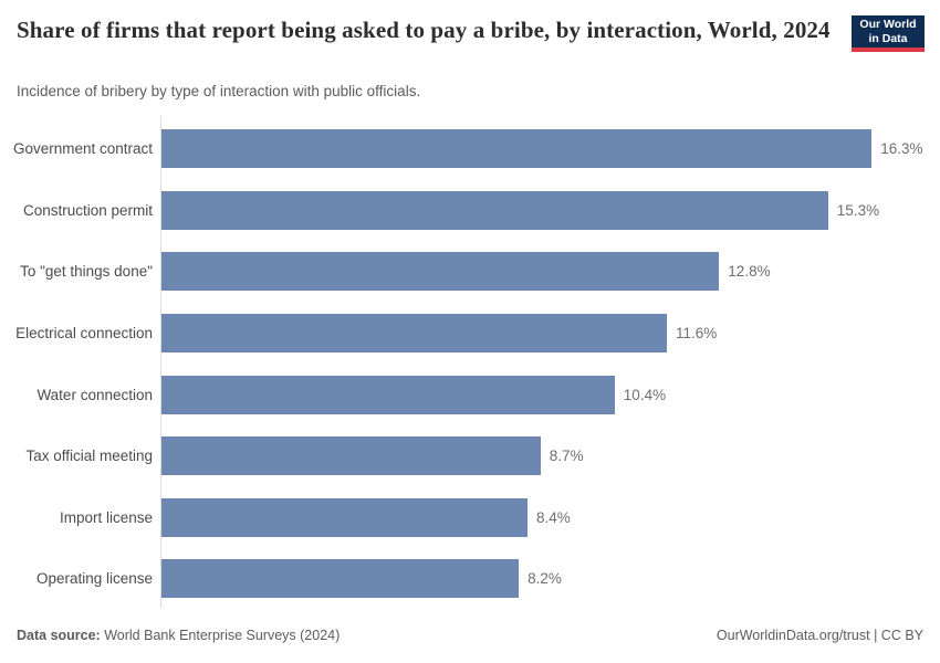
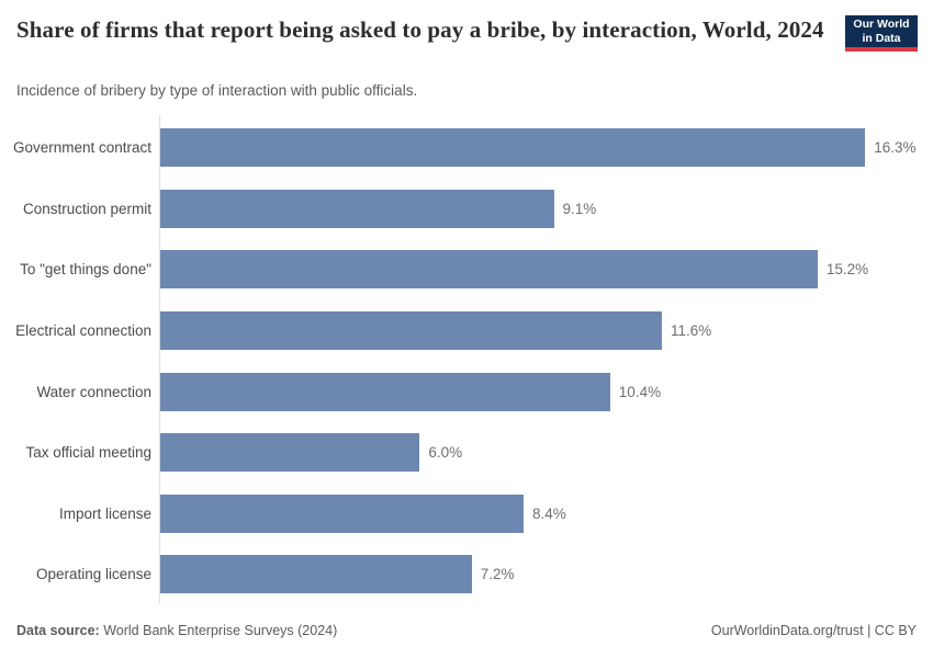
Construction permit: 15.3% -> 9.1%
To "get things done": 12.8% -> 15.2%
Tax official meeting: 8.7% -> 6.0%
Operating license: 8.2% -> 7.2%
